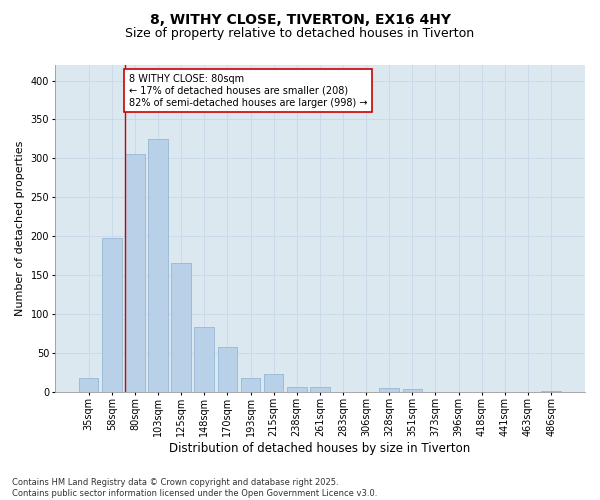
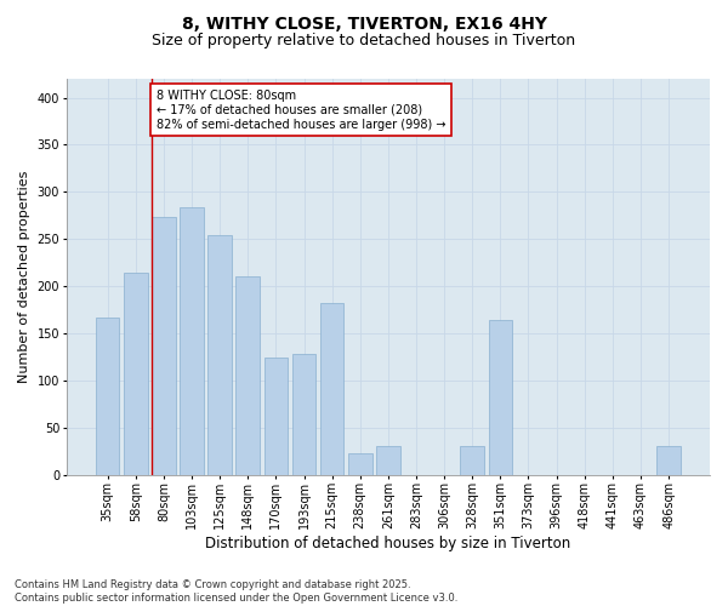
35sqm: 18 -> 166
58sqm: 198 -> 214
80sqm: 305 -> 274
103sqm: 325 -> 284
125sqm: 165 -> 254
148sqm: 83 -> 210
170sqm: 57 -> 124
193sqm: 18 -> 128
215sqm: 23 -> 182
238sqm: 6 -> 22
261sqm: 6 -> 30
328sqm: 4 -> 30
351sqm: 3 -> 164
486sqm: 1 -> 30
